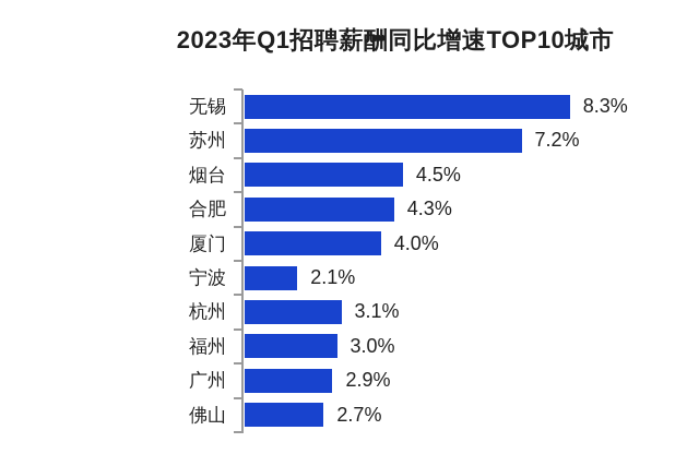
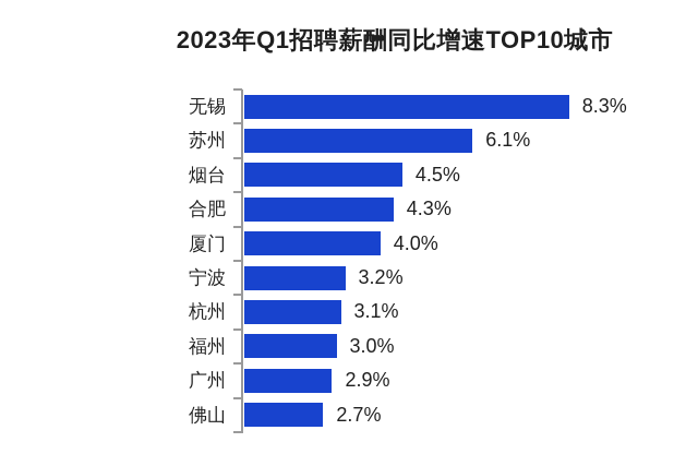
苏州: 7.2% -> 6.1%
宁波: 2.1% -> 3.2%
